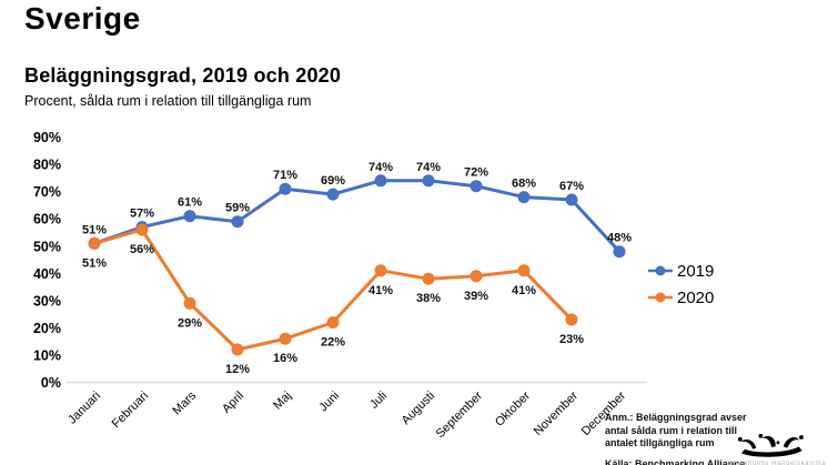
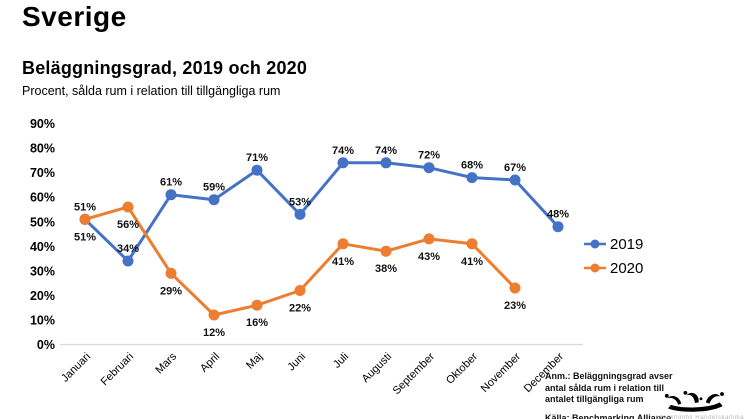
2019/Februari: 57% -> 34%
2019/Juni: 69% -> 53%
2020/September: 39% -> 43%
